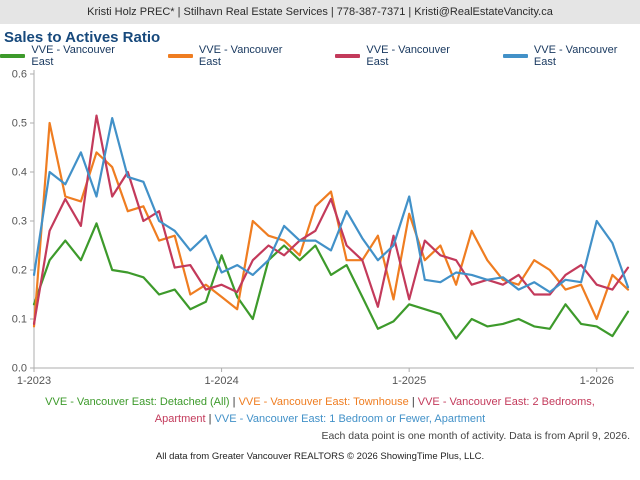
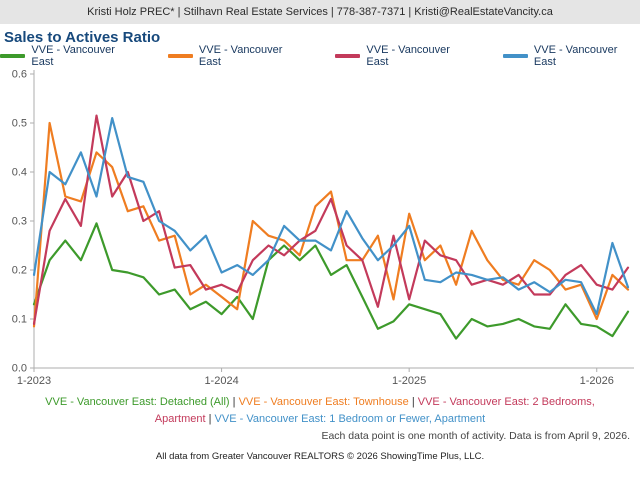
VVE - Vancouver East: Detached (All)/1-2024: 0.23 -> 0.11
VVE - Vancouver East: 1 Bedroom or Fewer, Apartment/1-2025: 0.35 -> 0.29
VVE - Vancouver East: 1 Bedroom or Fewer, Apartment/1-2026: 0.30 -> 0.11
